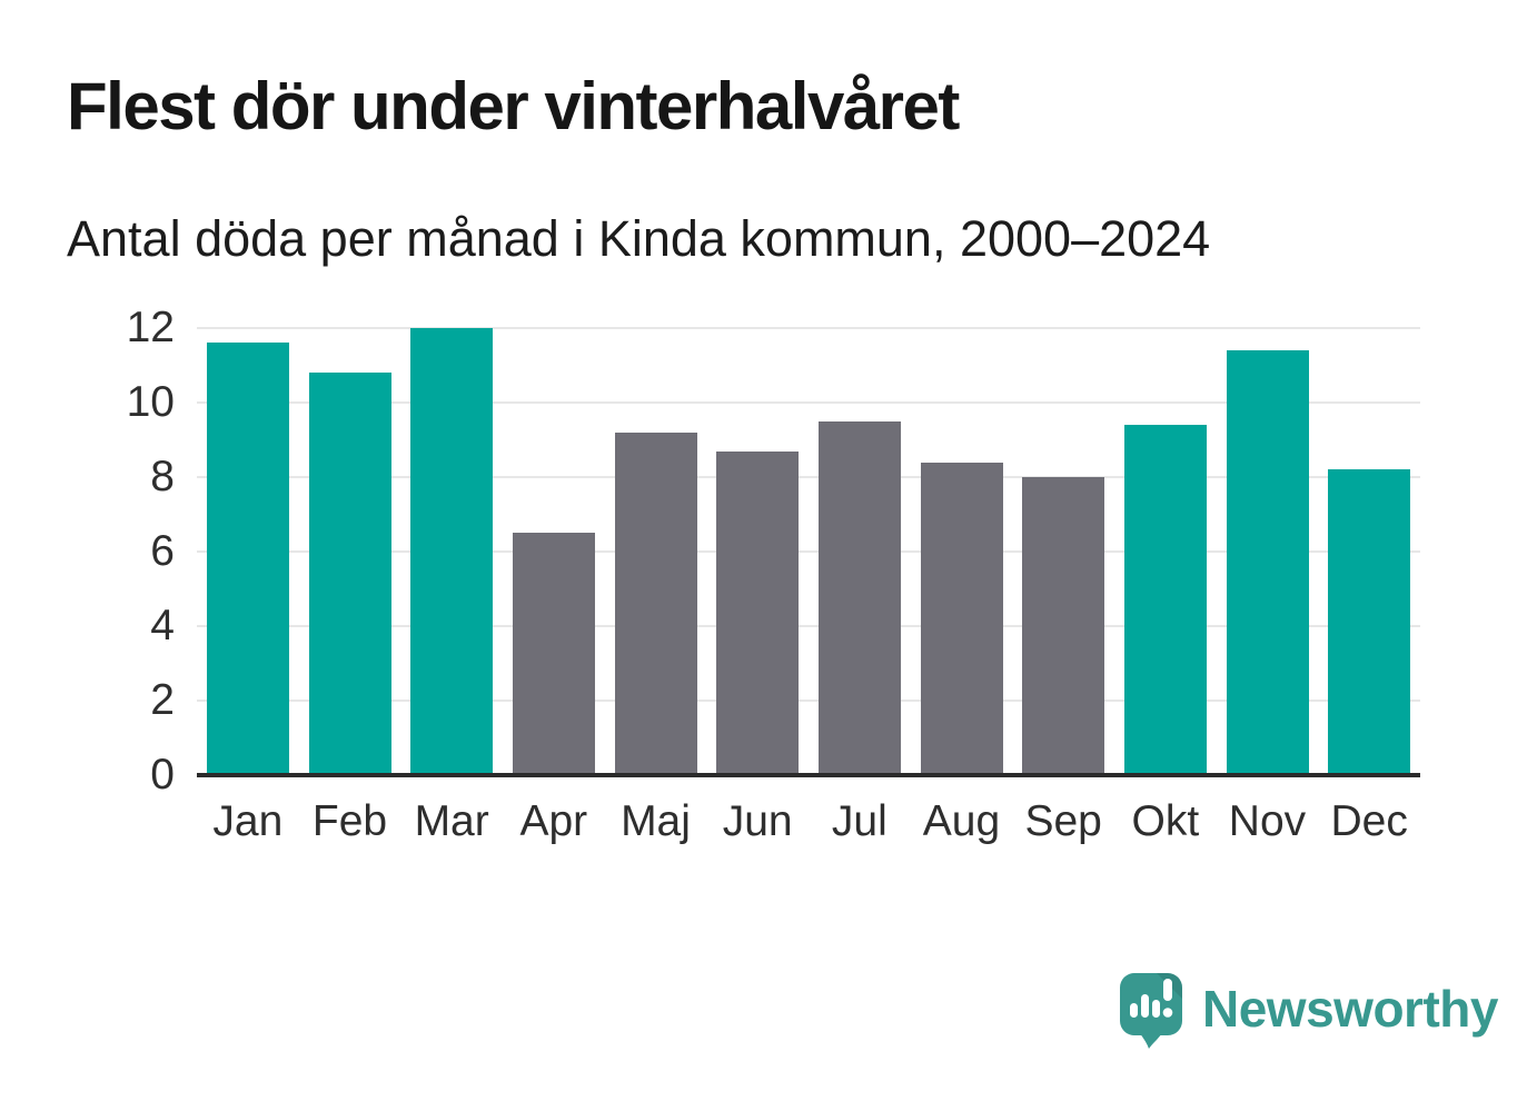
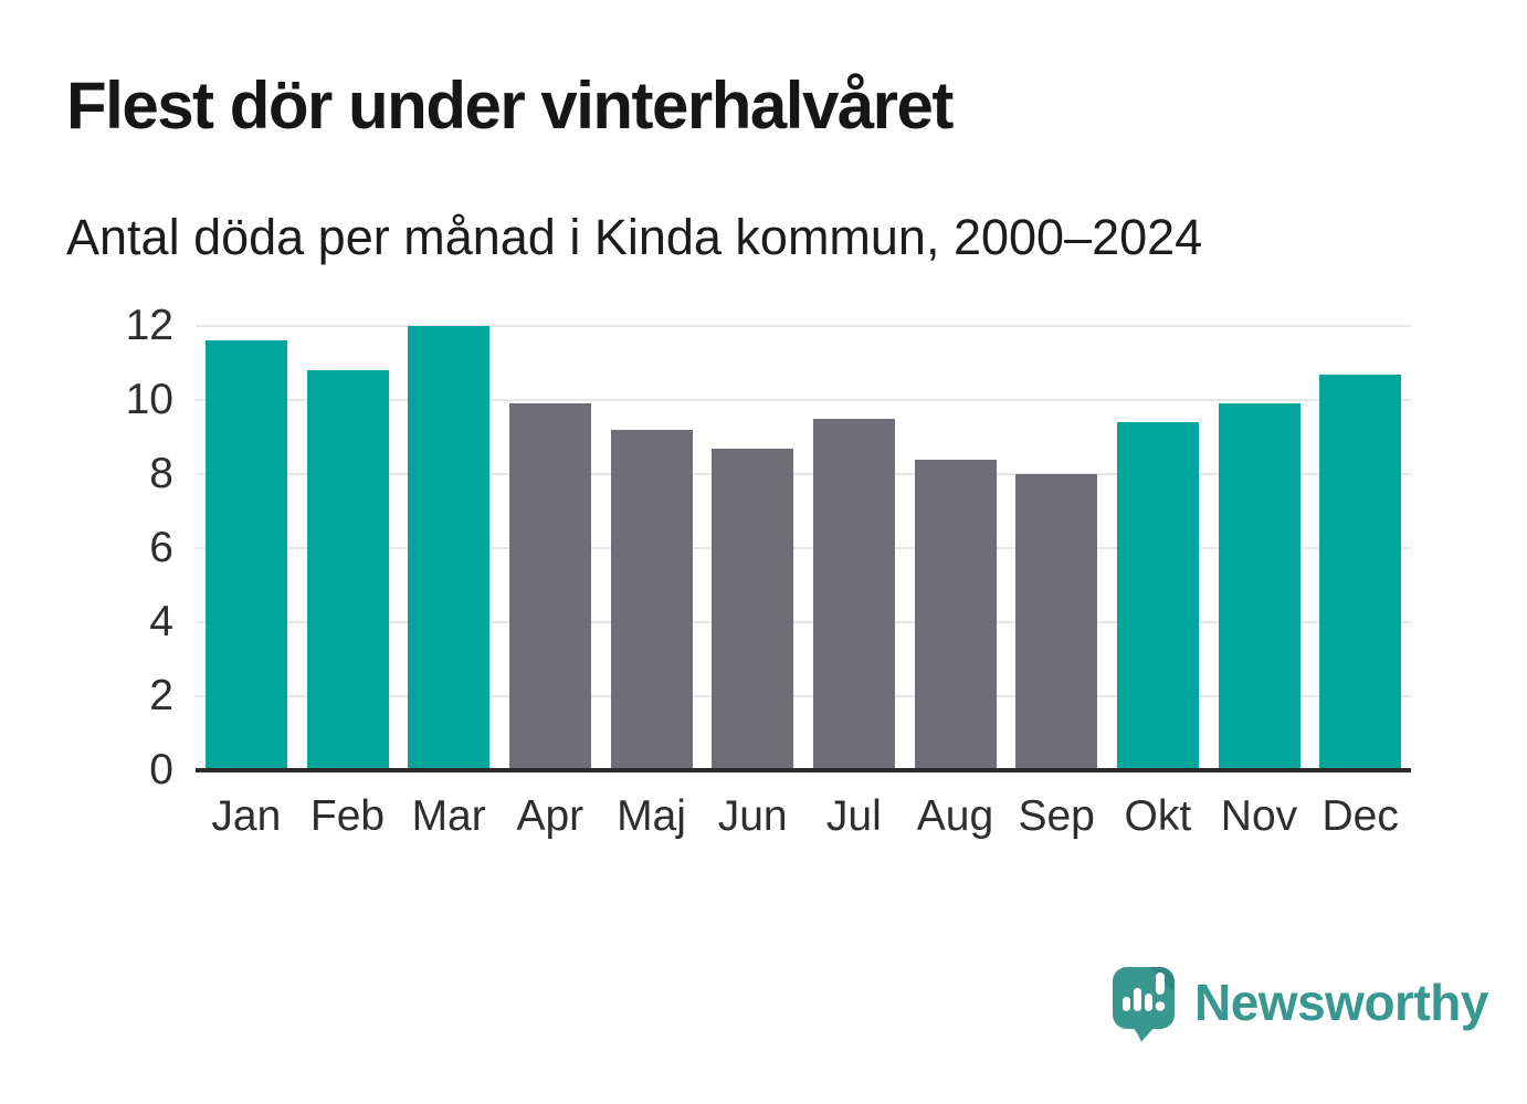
Apr: 6.5 -> 9.9
Nov: 11.4 -> 9.9
Dec: 8.2 -> 10.7
